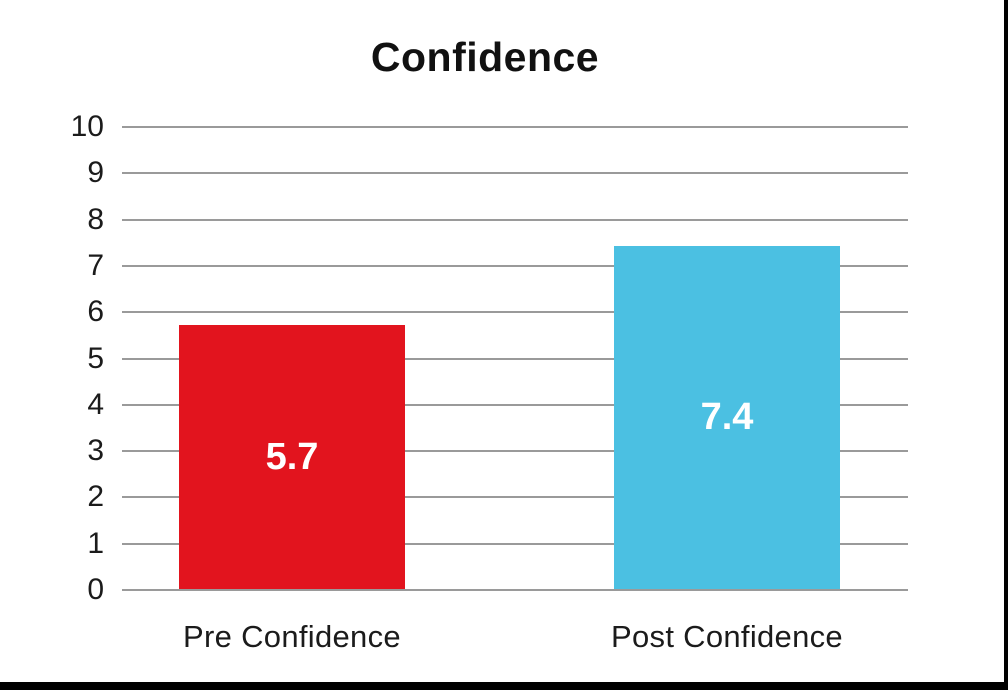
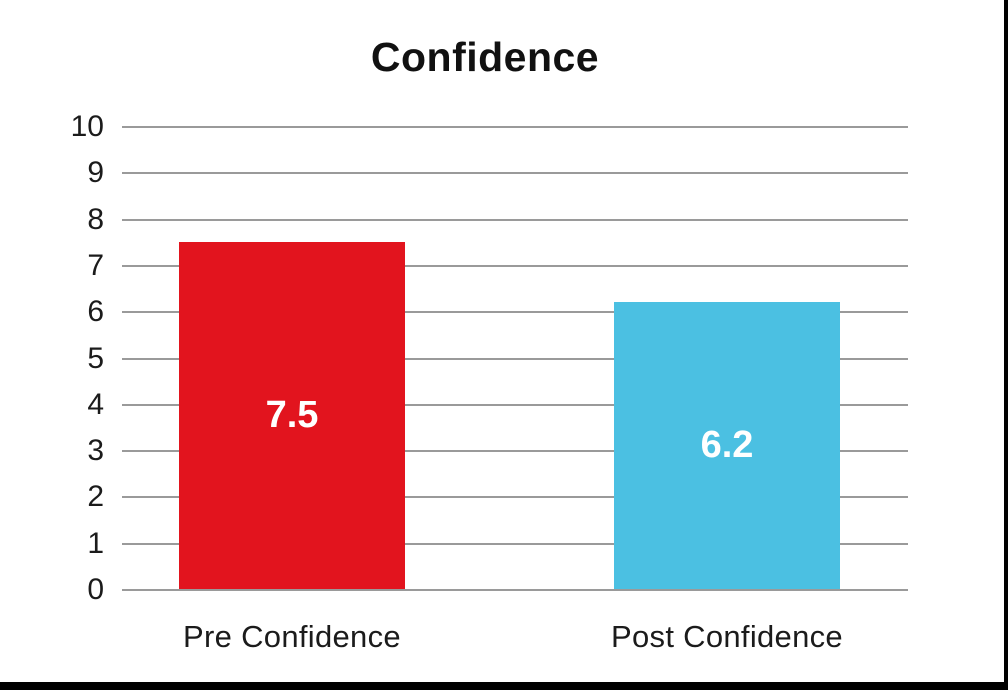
Pre Confidence: 5.7 -> 7.5
Post Confidence: 7.4 -> 6.2
